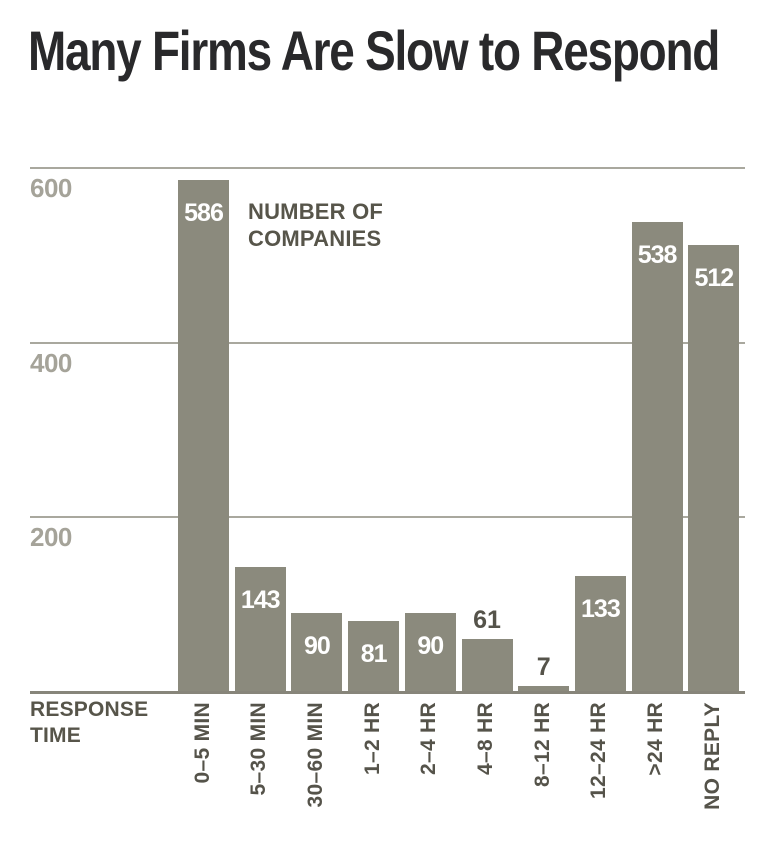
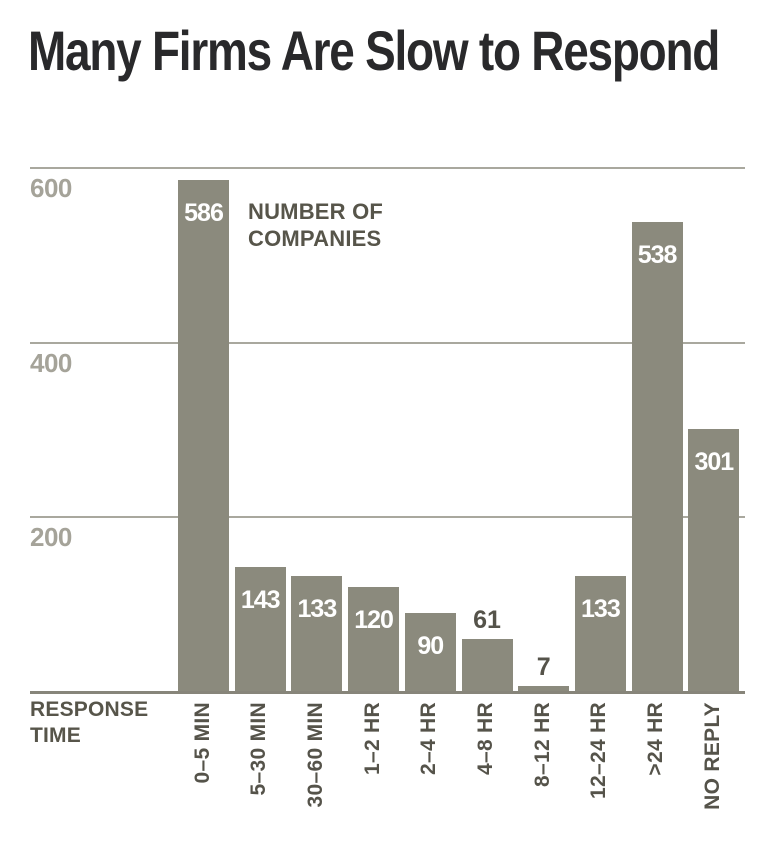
30–60 MIN: 90 -> 133
1–2 HR: 81 -> 120
NO REPLY: 512 -> 301
